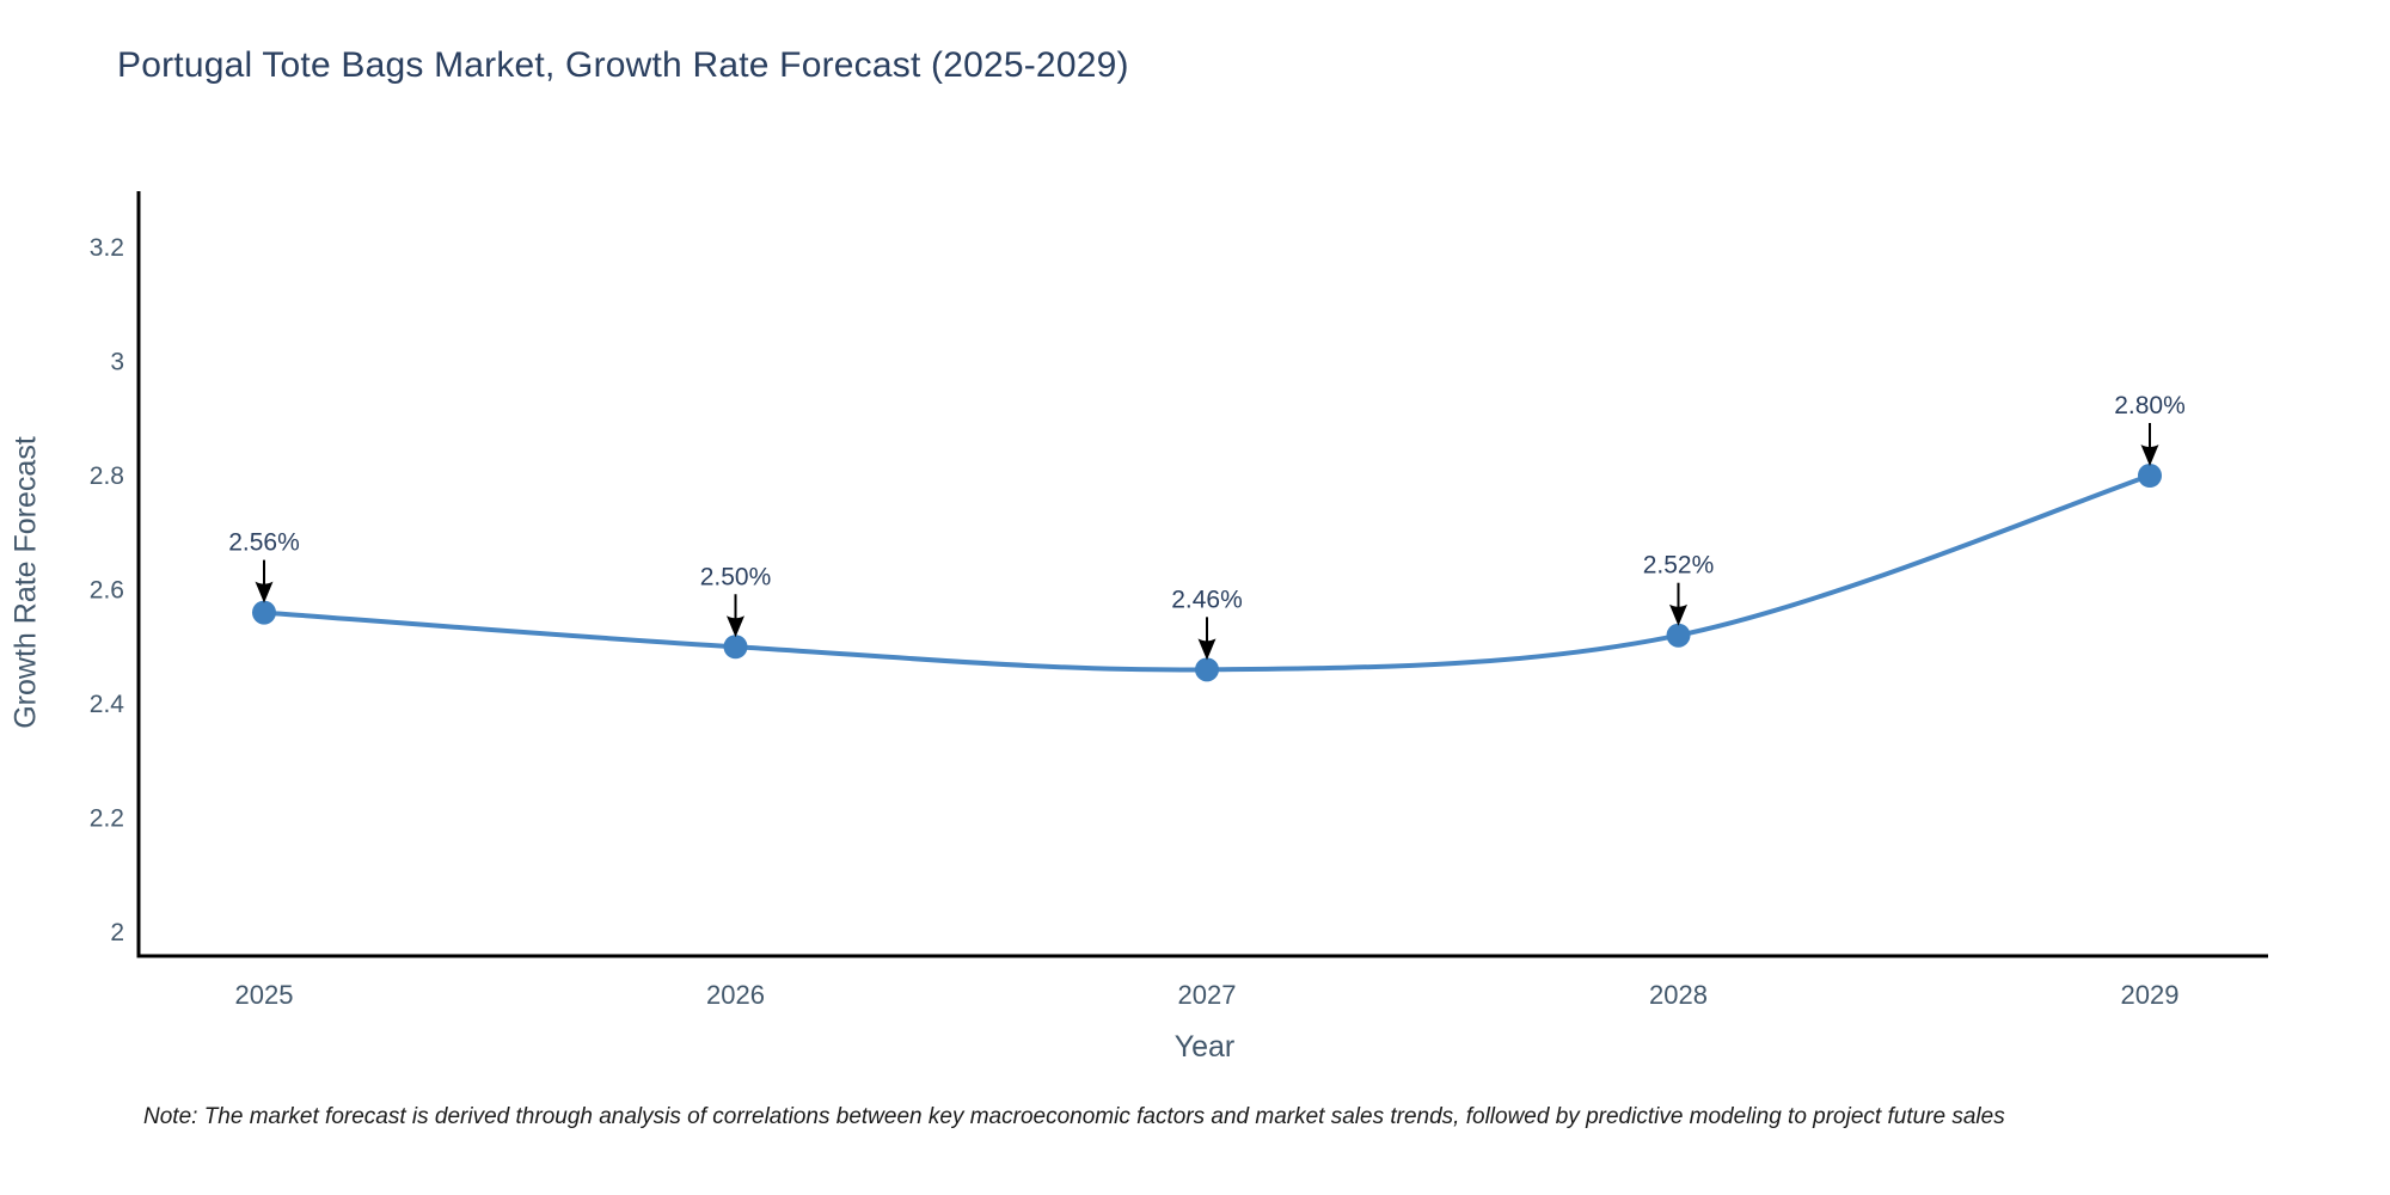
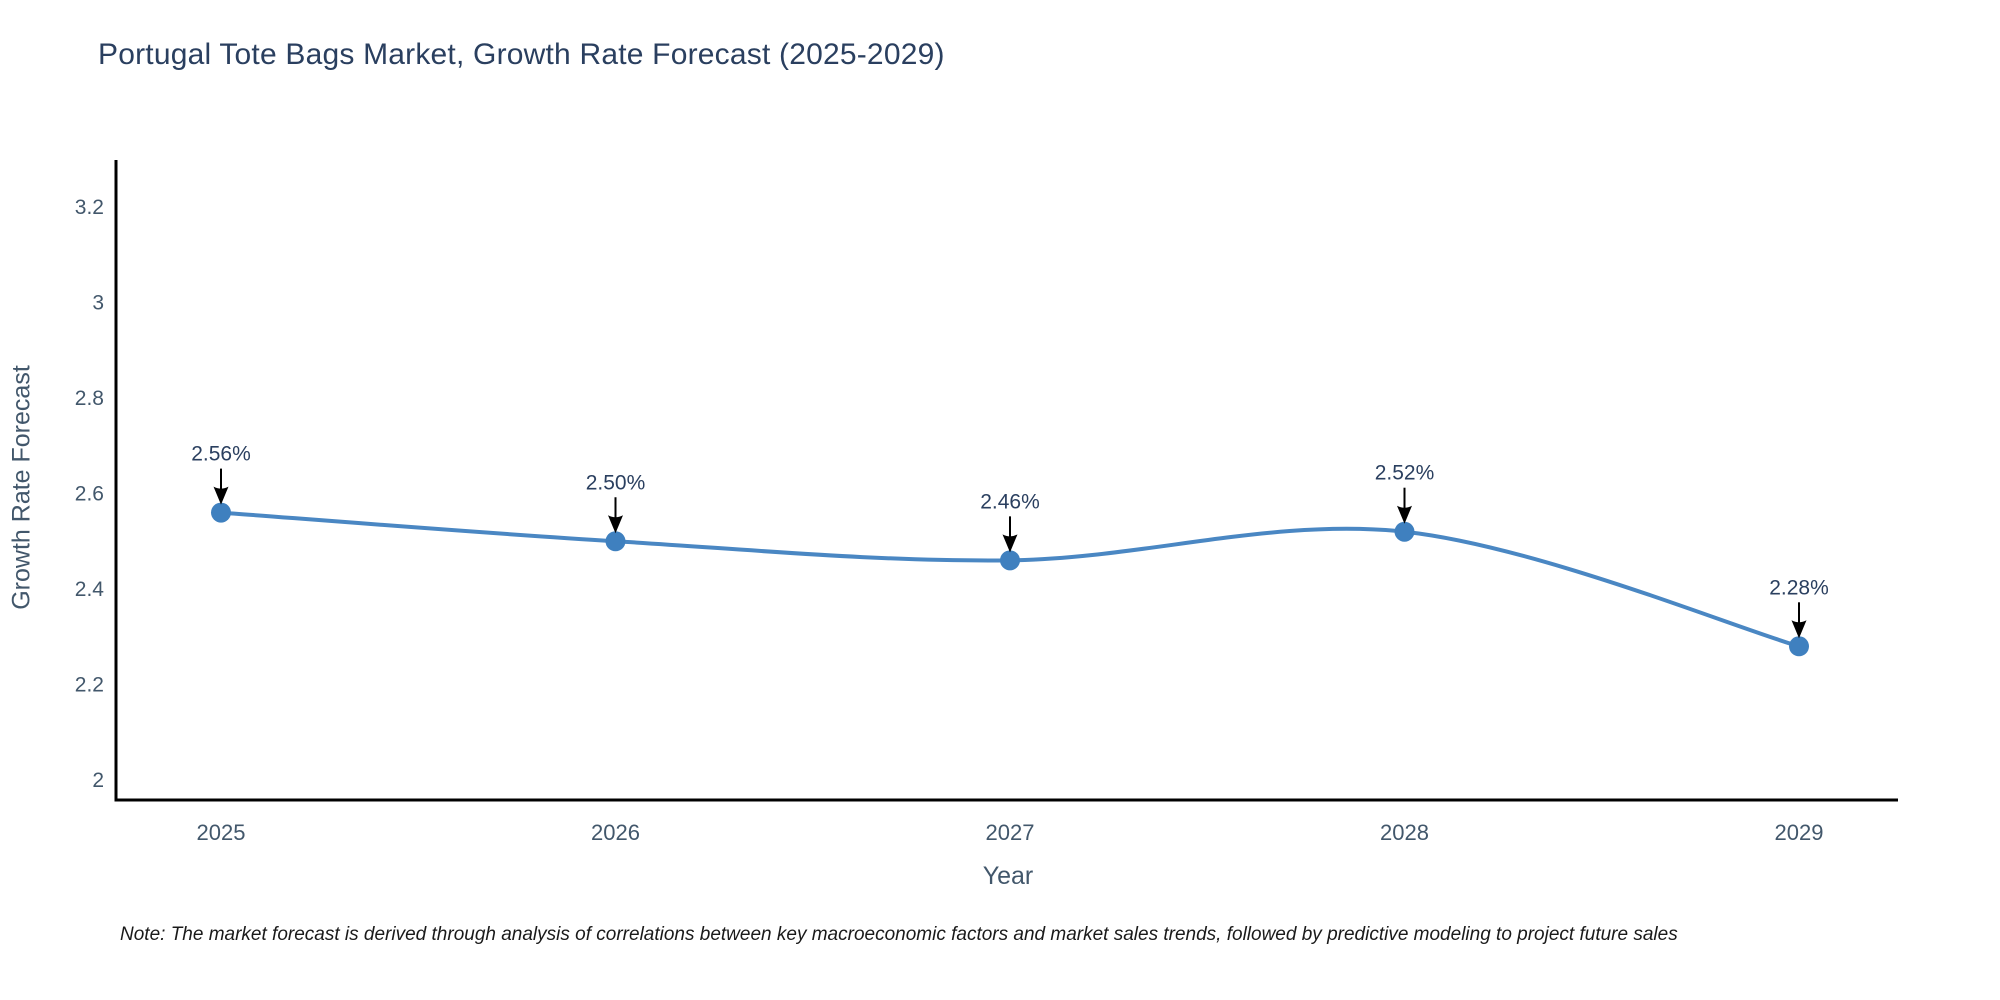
2029: 2.80% -> 2.28%
